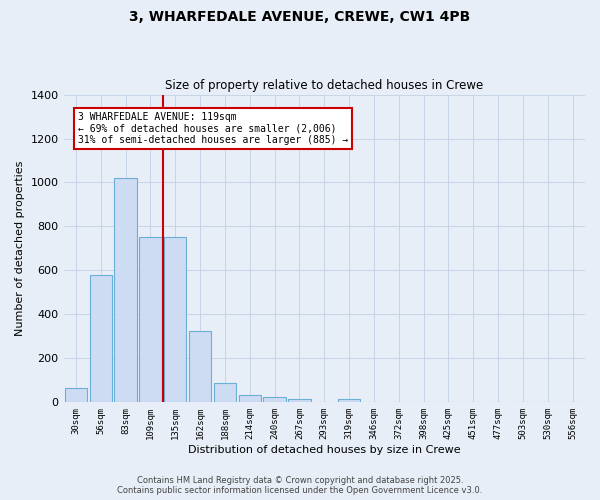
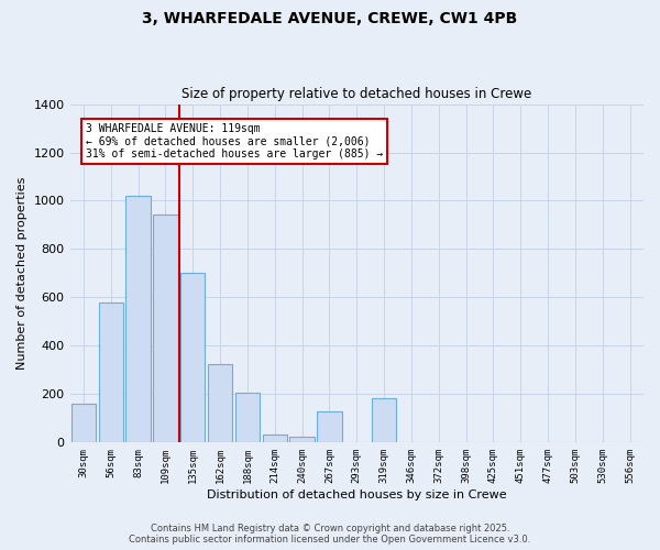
30sqm: 65 -> 160
109sqm: 750 -> 945
135sqm: 750 -> 700
188sqm: 90 -> 205
267sqm: 15 -> 130
319sqm: 15 -> 185
